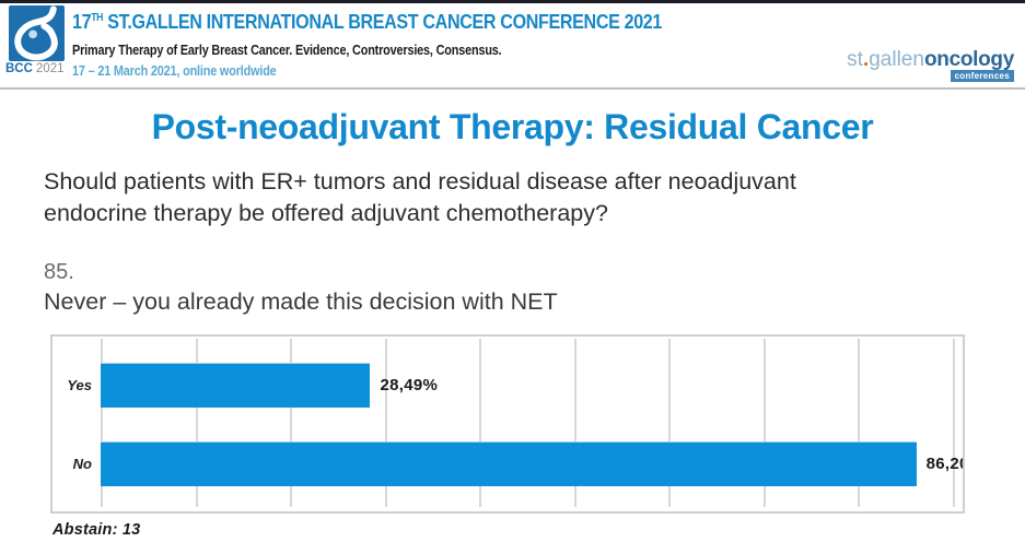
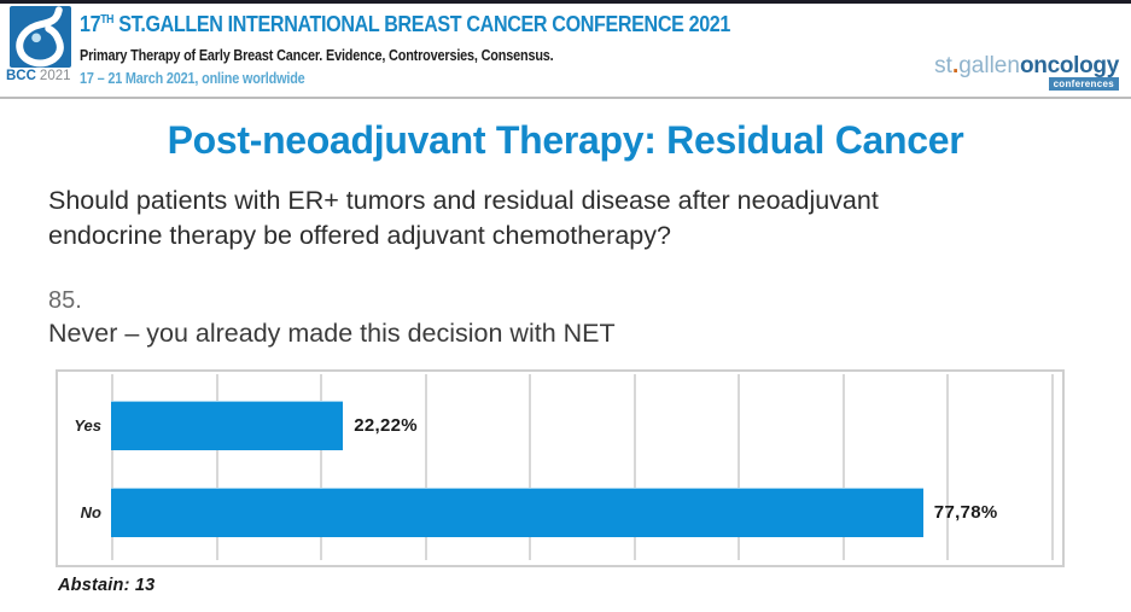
Yes: 28,49% -> 22,22%
No: 86,20% -> 77,78%
